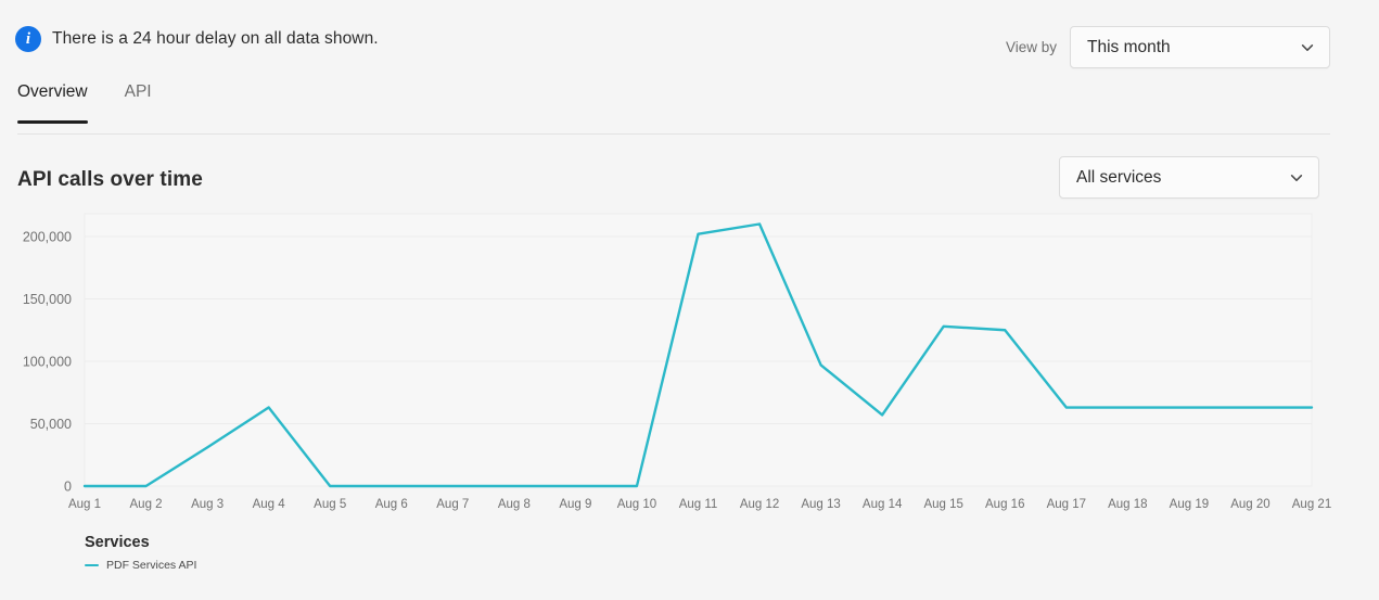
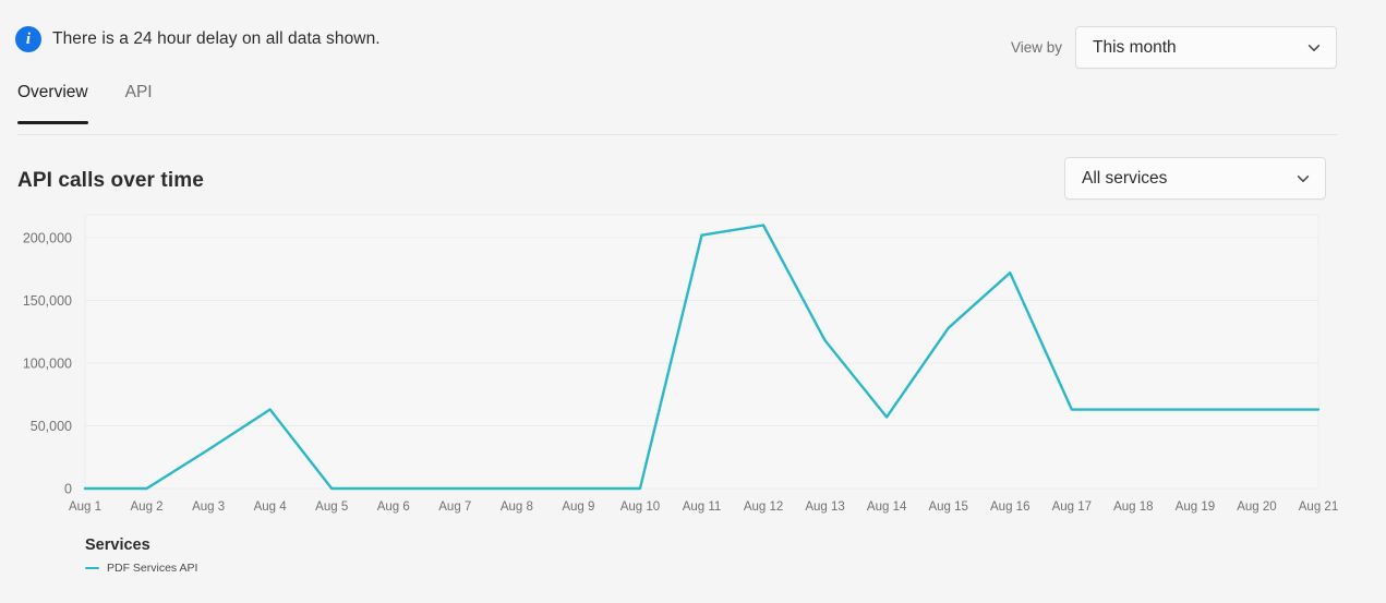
Aug 13: 97000 -> 118000
Aug 16: 125000 -> 172000
